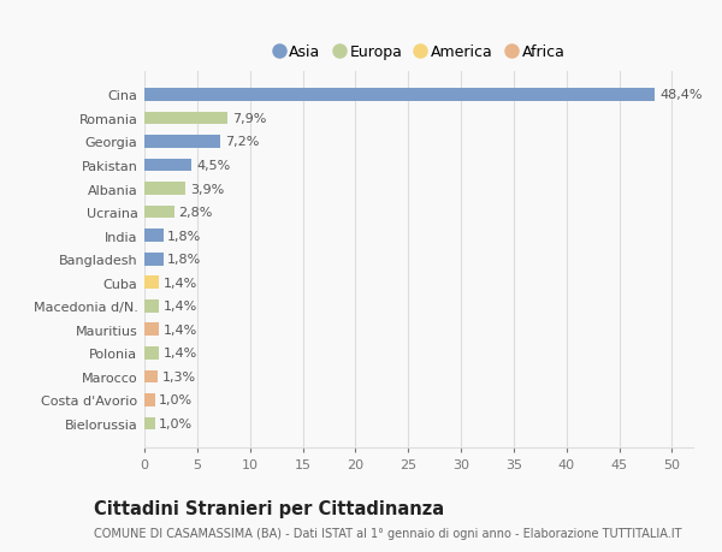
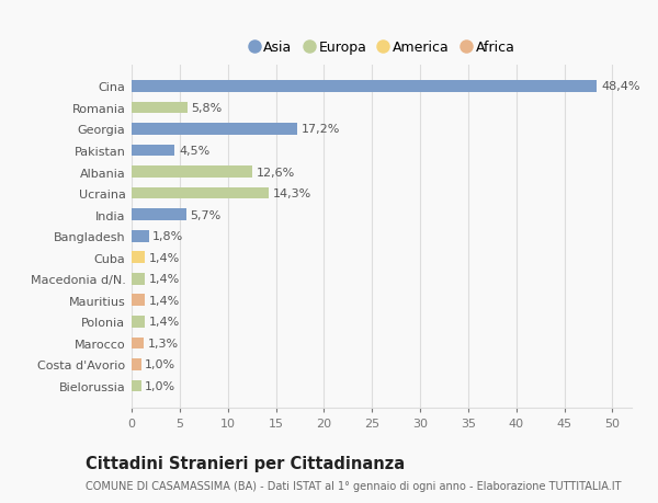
Romania: 7,9% -> 5,8%
Georgia: 7,2% -> 17,2%
Albania: 3,9% -> 12,6%
Ucraina: 2,8% -> 14,3%
India: 1,8% -> 5,7%
